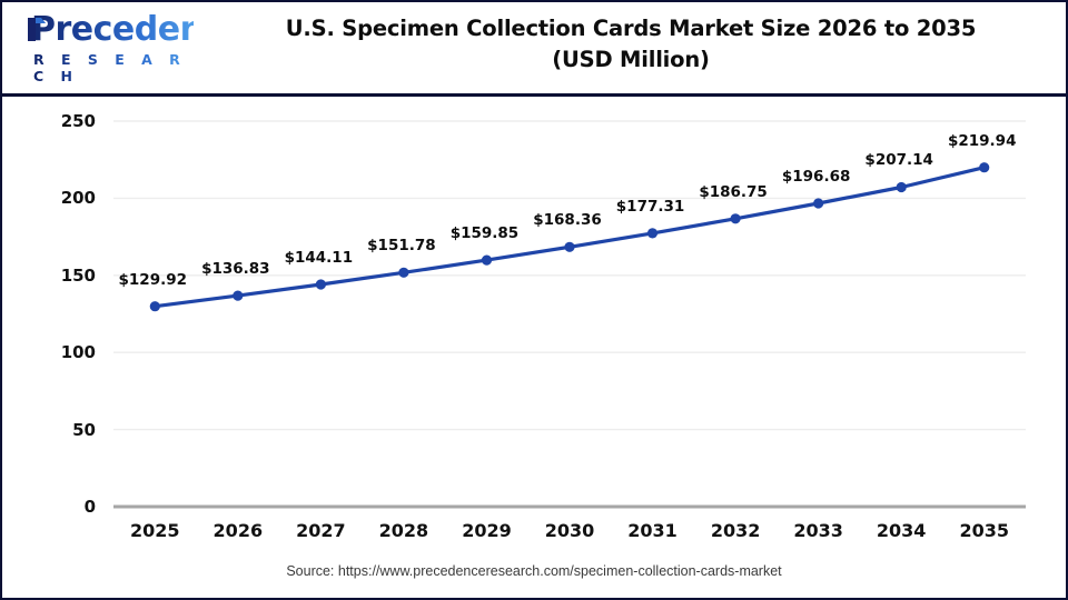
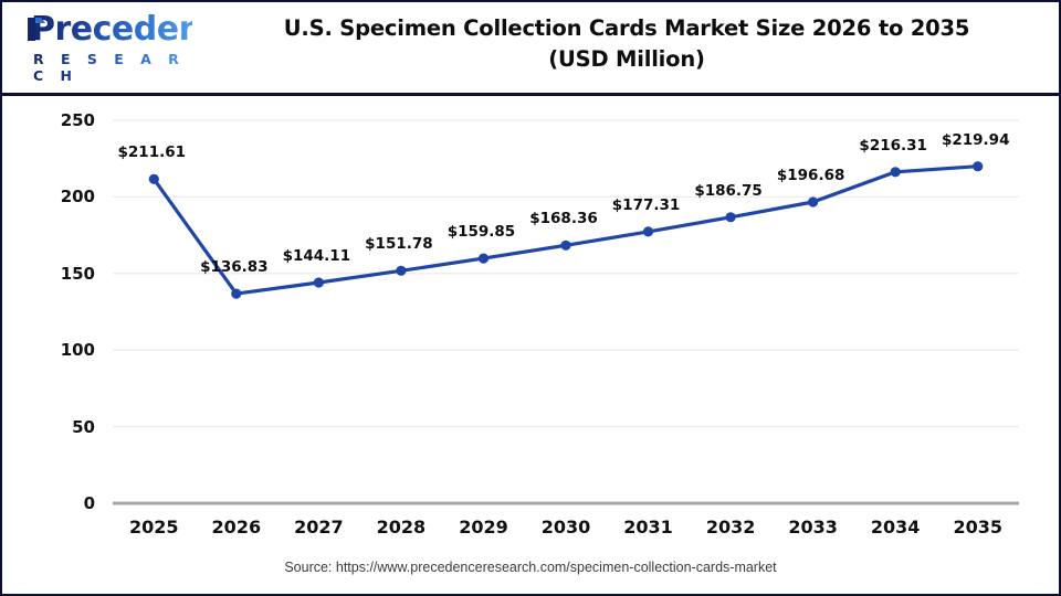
2025: $129.92 -> $211.61
2034: $207.14 -> $216.31
